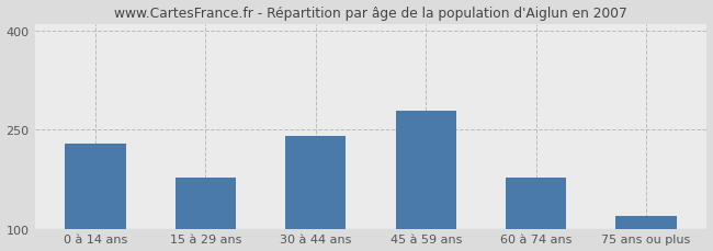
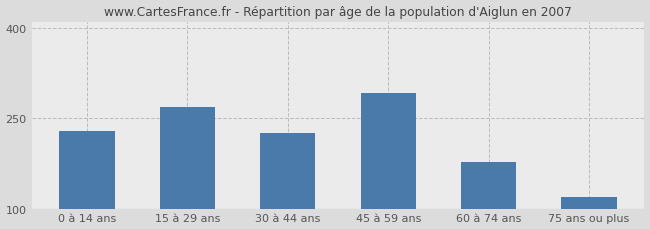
15 à 29 ans: 178 -> 268
30 à 44 ans: 240 -> 226
45 à 59 ans: 278 -> 292
